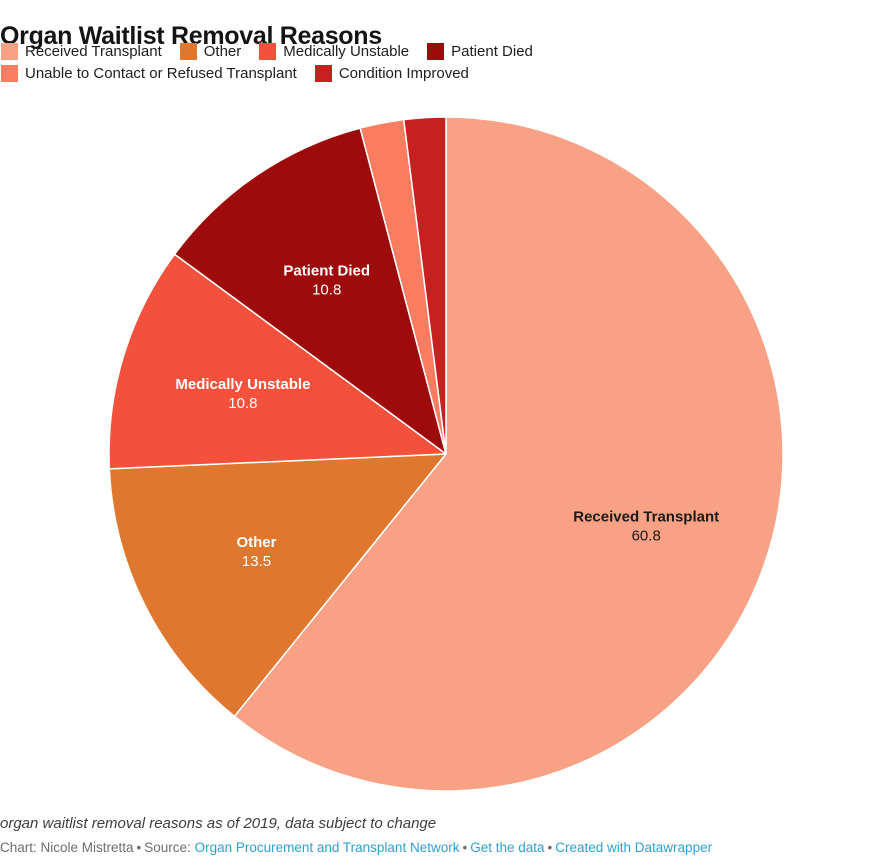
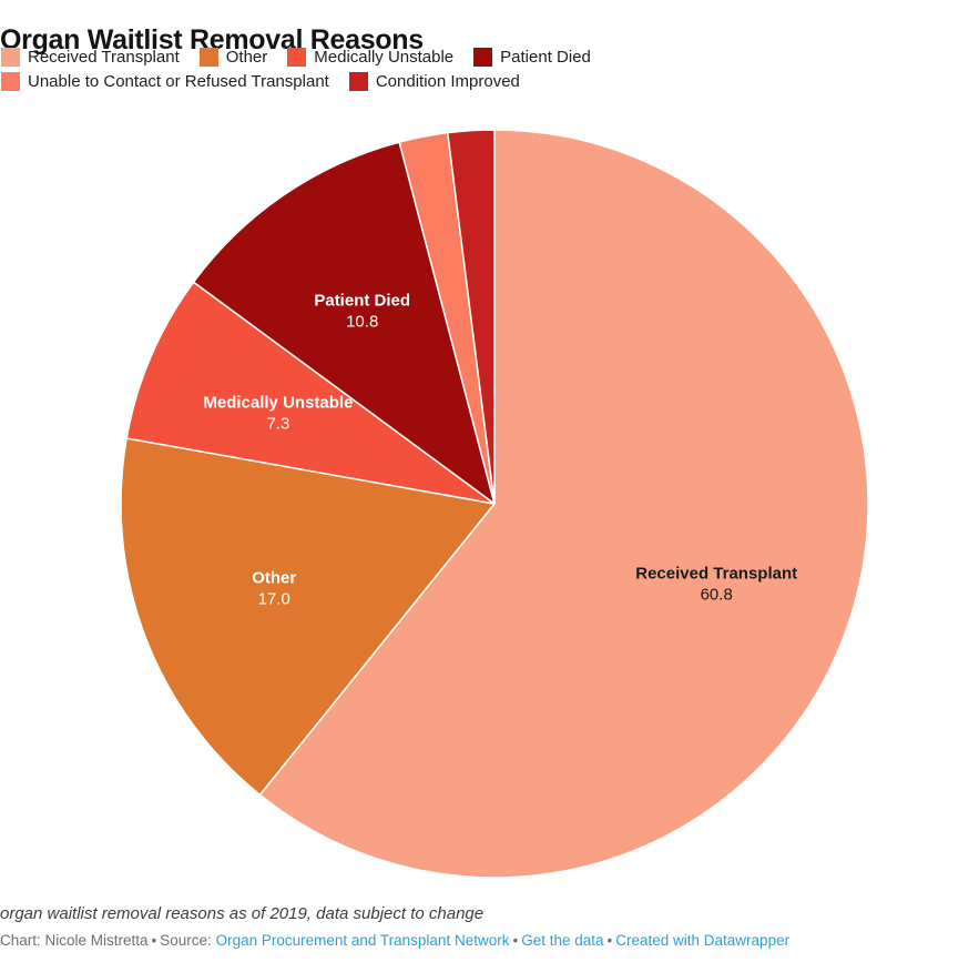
Other: 13.5 -> 17.0
Medically Unstable: 10.8 -> 7.3
